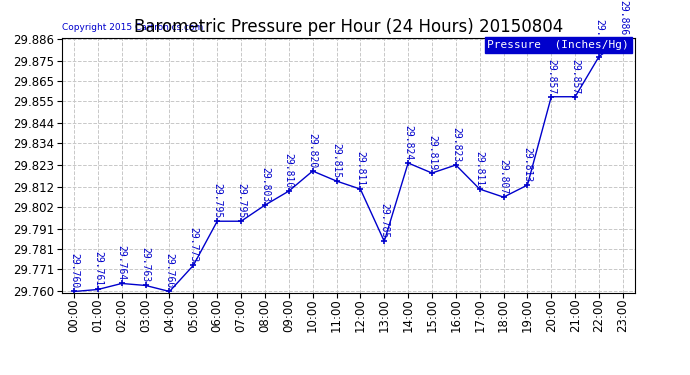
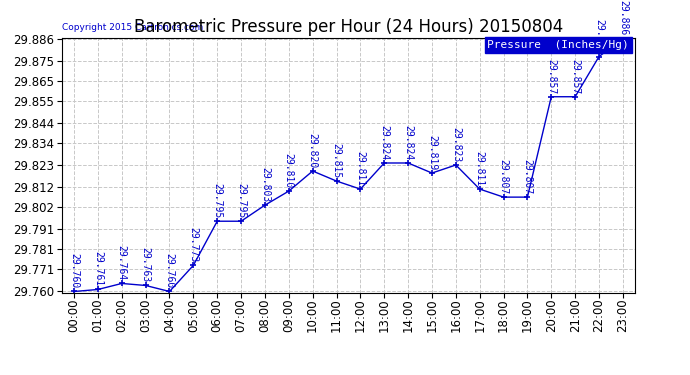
13:00: 29.785 -> 29.824
19:00: 29.813 -> 29.807
